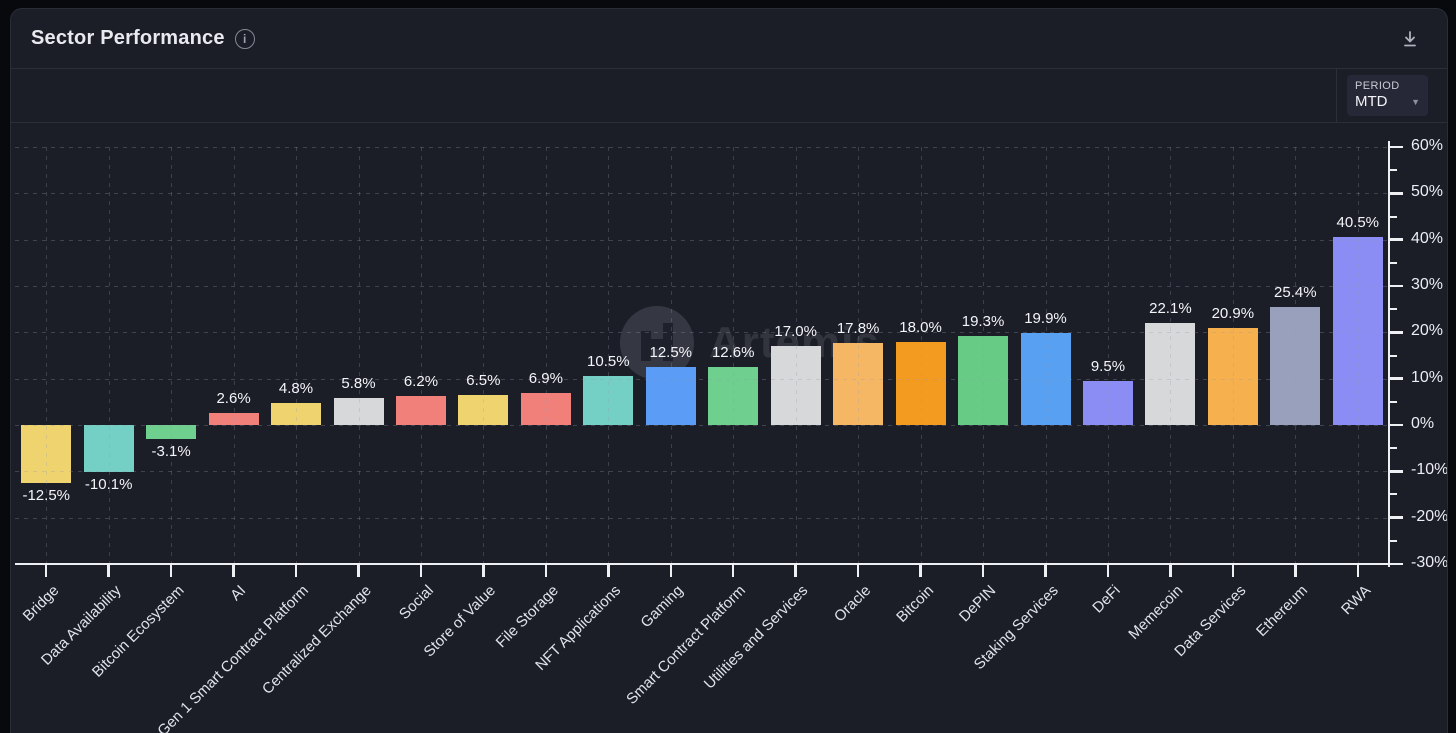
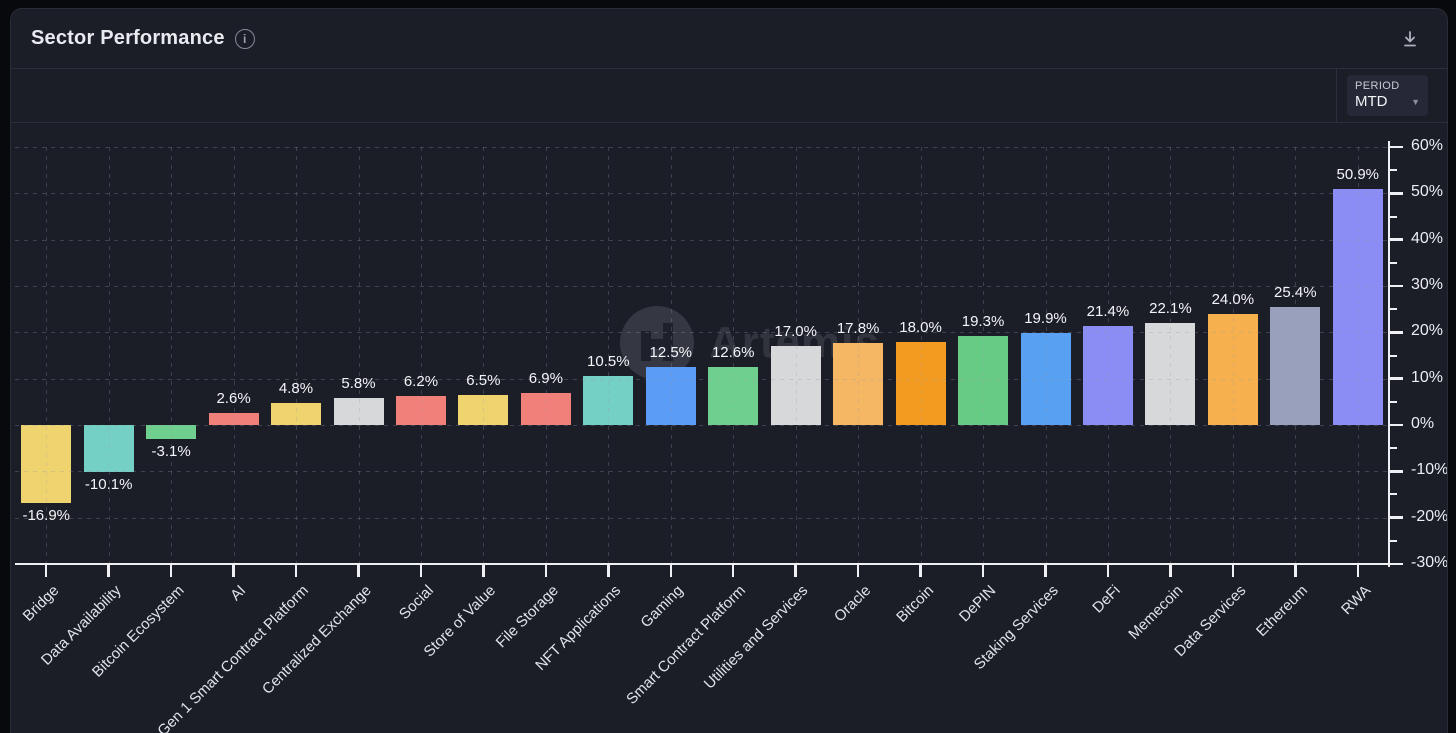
Bridge: -12.5% -> -16.9%
DeFi: 9.5% -> 21.4%
Data Services: 20.9% -> 24.0%
RWA: 40.5% -> 50.9%
